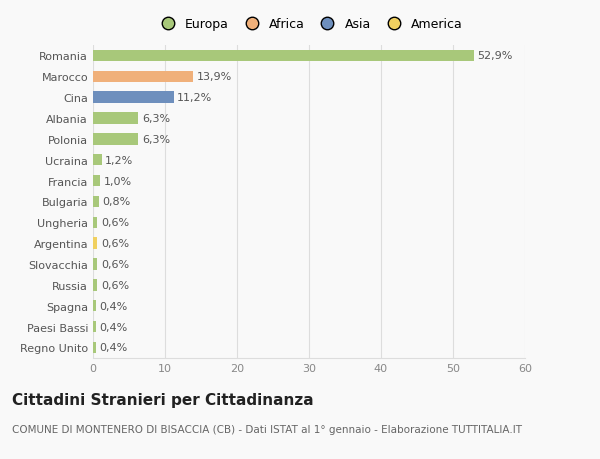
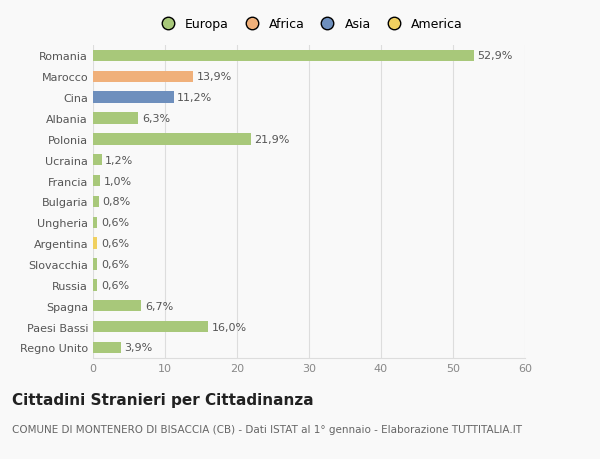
Polonia: 6,3% -> 21,9%
Spagna: 0,4% -> 6,7%
Paesi Bassi: 0,4% -> 16,0%
Regno Unito: 0,4% -> 3,9%
